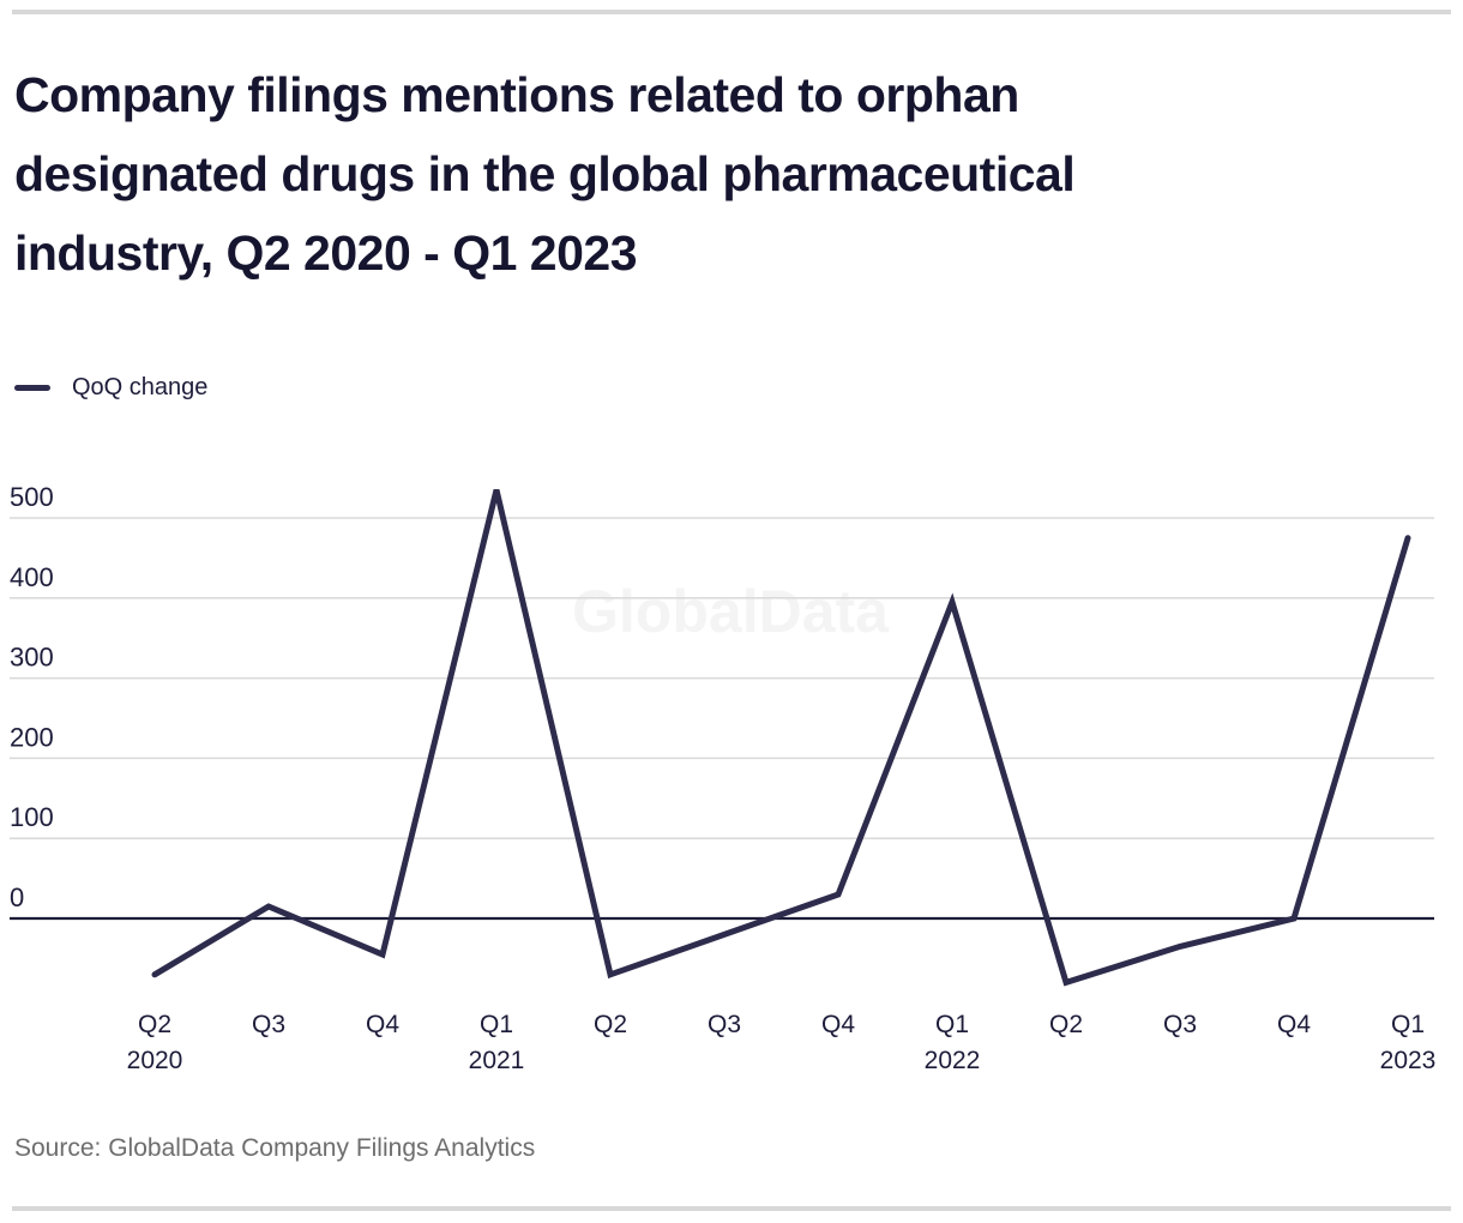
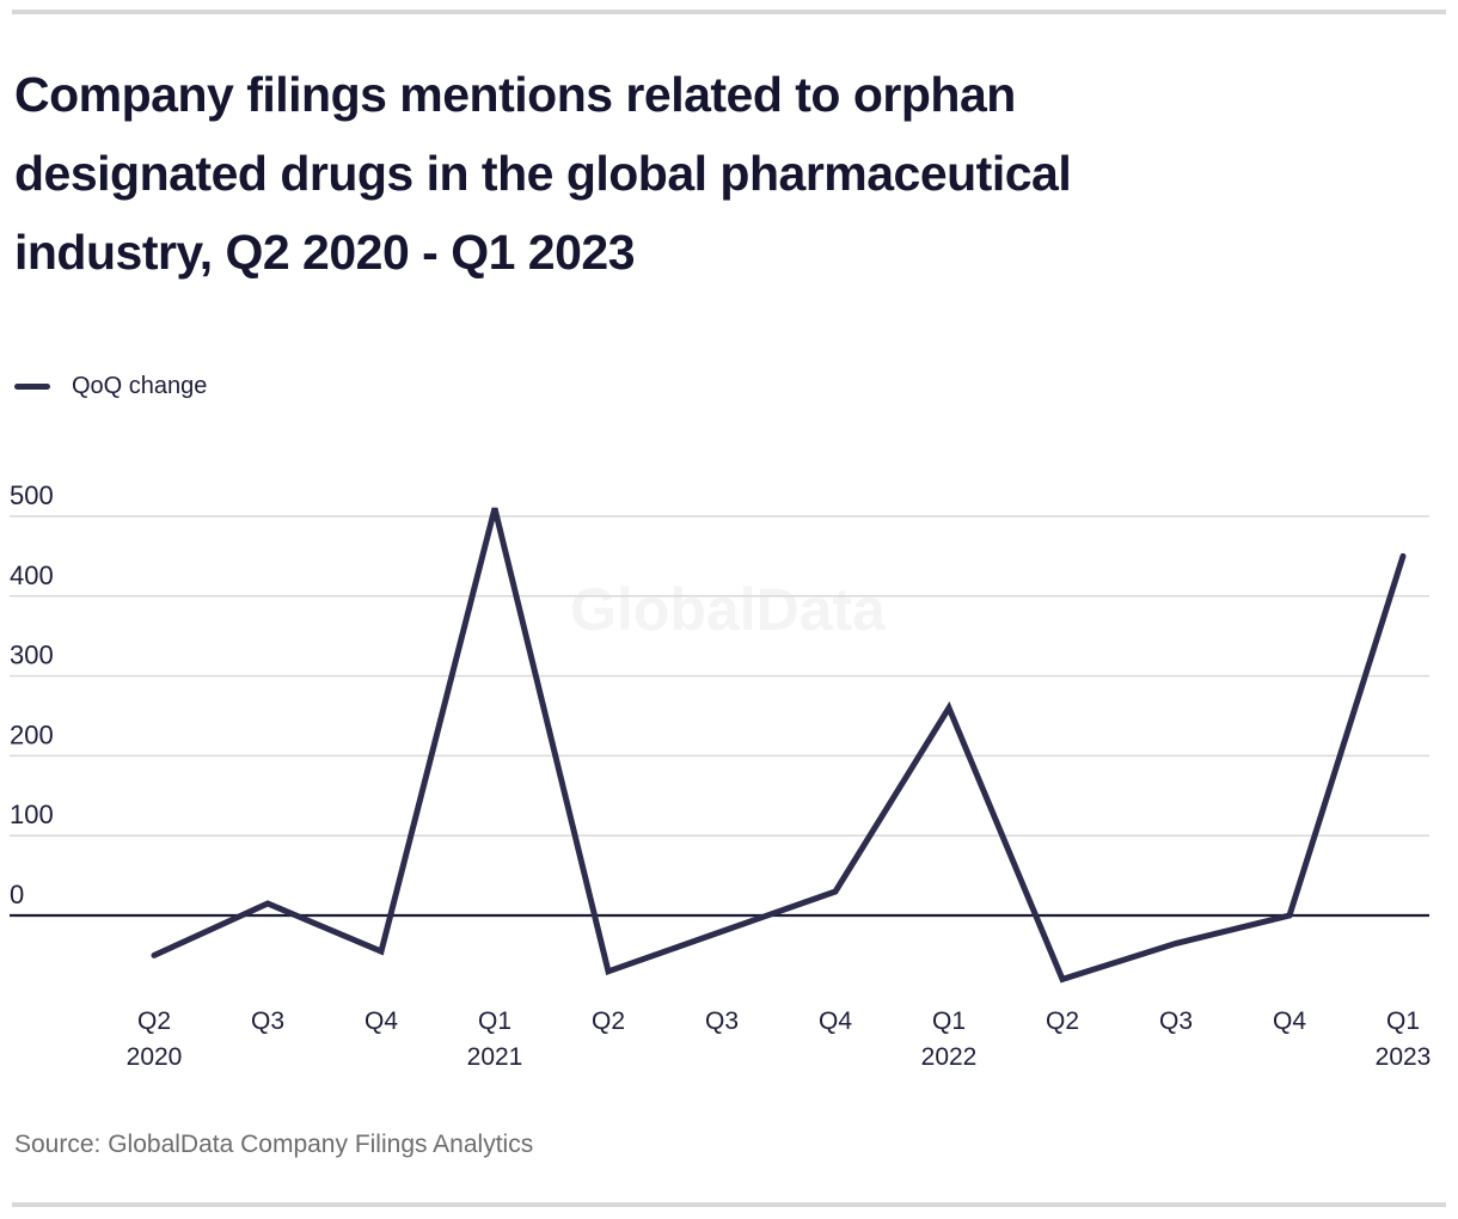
Q2 2020: -70 -> -50
Q1 2021: 540 -> 510
Q1 2022: 400 -> 260
Q1 2023: 480 -> 450
